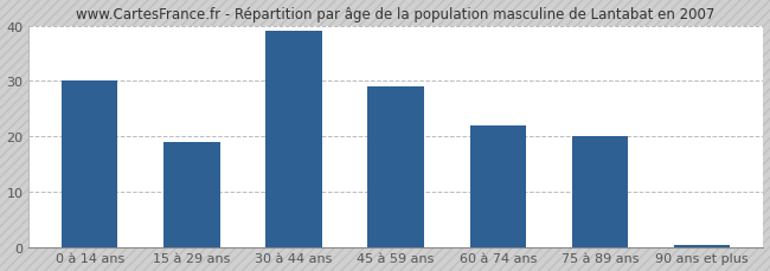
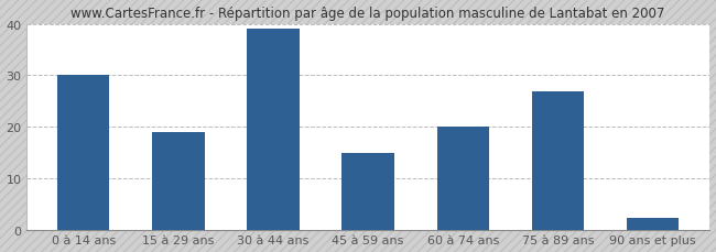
45 à 59 ans: 29.0 -> 15.0
60 à 74 ans: 22.0 -> 20.0
75 à 89 ans: 20.0 -> 27.0
90 ans et plus: 0.5 -> 2.5
